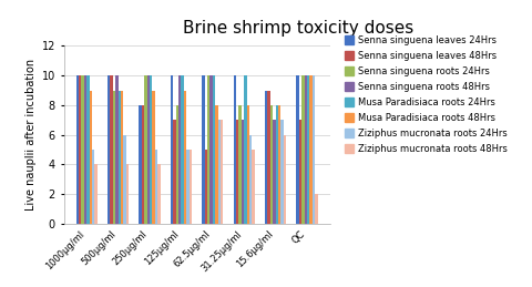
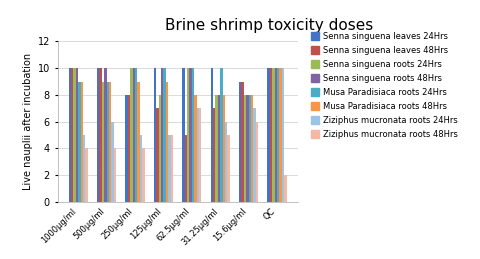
Musa Paradisiaca roots 24Hrs/1000µg/ml: 10 -> 9
Senna singuena roots 48Hrs/31.25µg/ml: 7 -> 8
Senna singuena roots 48Hrs/15.6µg/ml: 7 -> 8
Senna singuena leaves 48Hrs/QC: 7 -> 10
